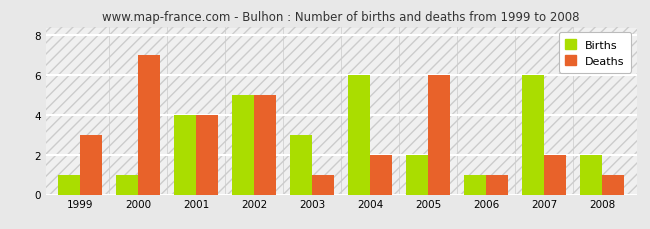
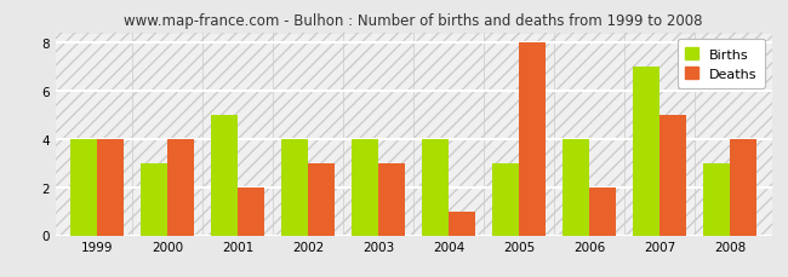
Births/1999: 1 -> 4
Deaths/1999: 3 -> 4
Births/2000: 1 -> 3
Deaths/2000: 7 -> 4
Births/2001: 4 -> 5
Deaths/2001: 4 -> 2
Births/2002: 5 -> 4
Deaths/2002: 5 -> 3
Births/2003: 3 -> 4
Deaths/2003: 1 -> 3
Births/2004: 6 -> 4
Deaths/2004: 2 -> 1
Births/2005: 2 -> 3
Deaths/2005: 6 -> 8
Births/2006: 1 -> 4
Deaths/2006: 1 -> 2
Births/2007: 6 -> 7
Deaths/2007: 2 -> 5
Births/2008: 2 -> 3
Deaths/2008: 1 -> 4
